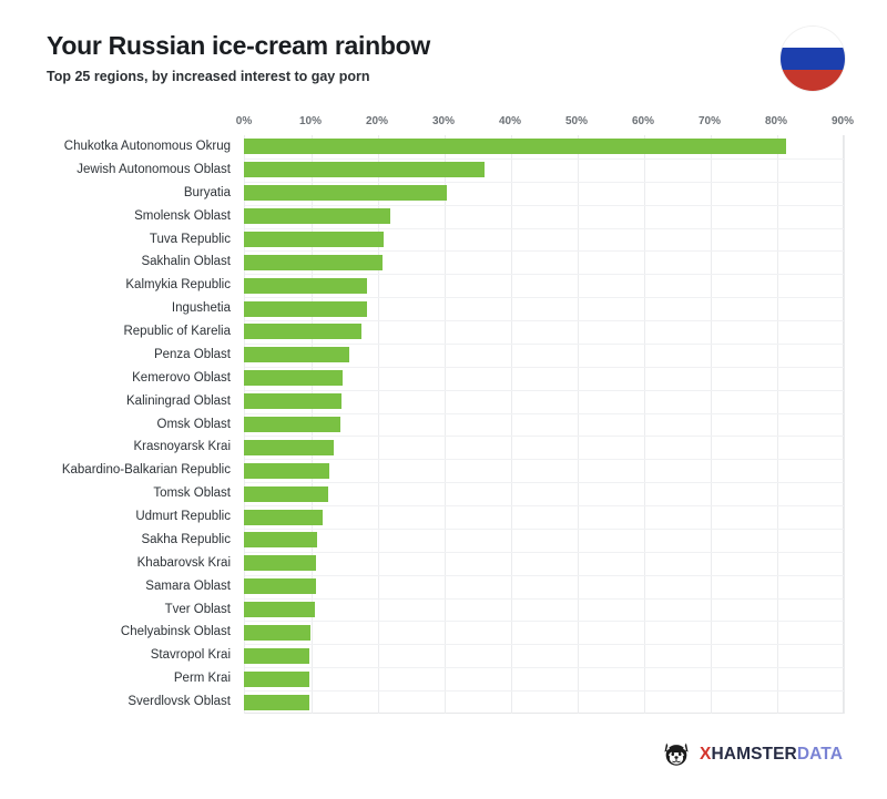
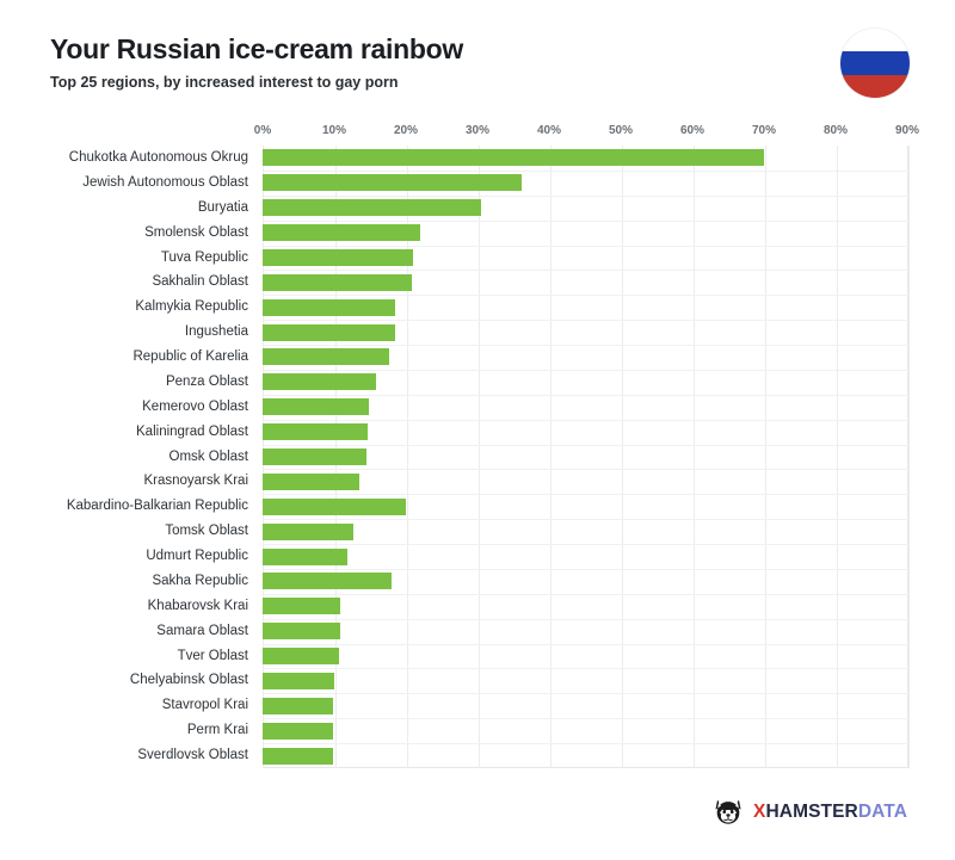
Chukotka Autonomous Okrug: 82% -> 70%
Kabardino-Balkarian Republic: 13% -> 20%
Sakha Republic: 11% -> 18%
